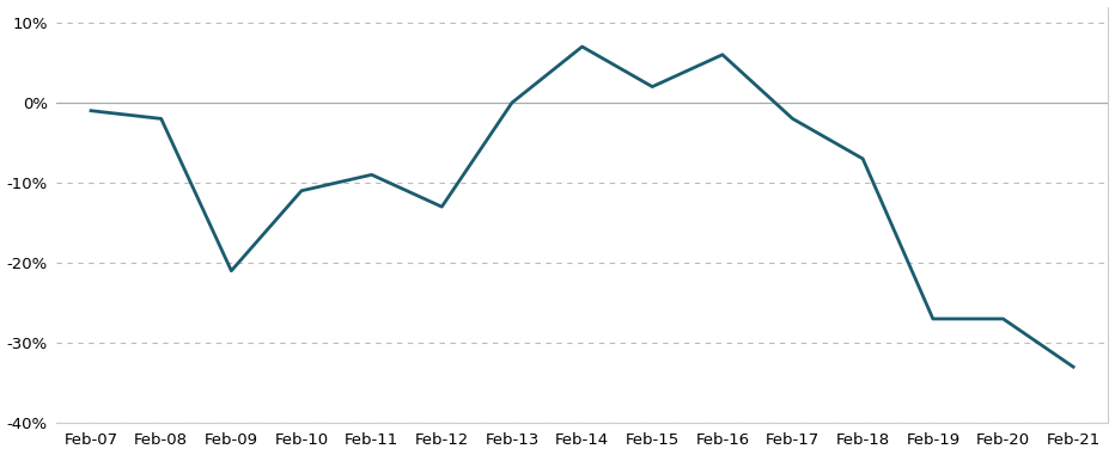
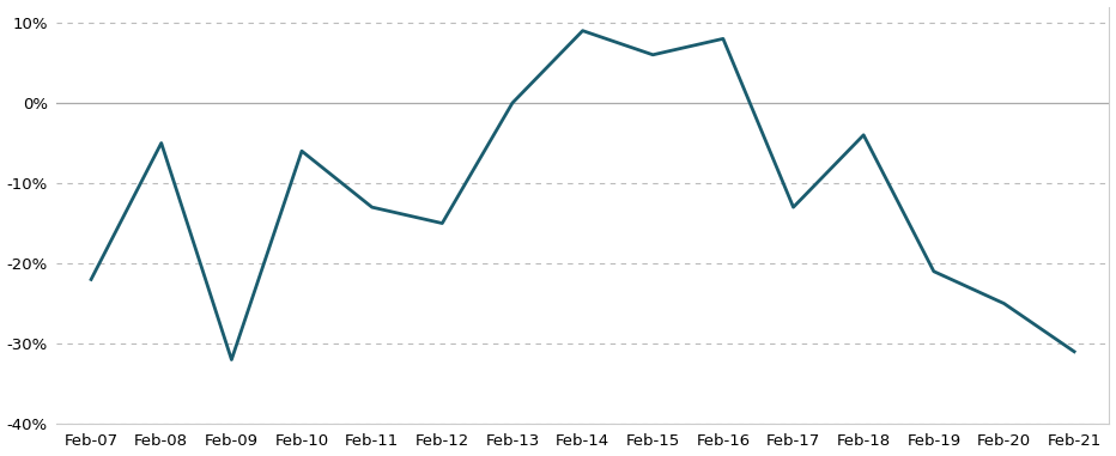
Feb-07: -1% -> -22%
Feb-08: -2% -> -5%
Feb-09: -21% -> -32%
Feb-10: -11% -> -6%
Feb-11: -9% -> -13%
Feb-12: -13% -> -15%
Feb-14: 7% -> 9%
Feb-15: 2% -> 6%
Feb-16: 6% -> 8%
Feb-17: -2% -> -13%
Feb-18: -7% -> -4%
Feb-19: -27% -> -21%
Feb-20: -27% -> -25%
Feb-21: -33% -> -31%
